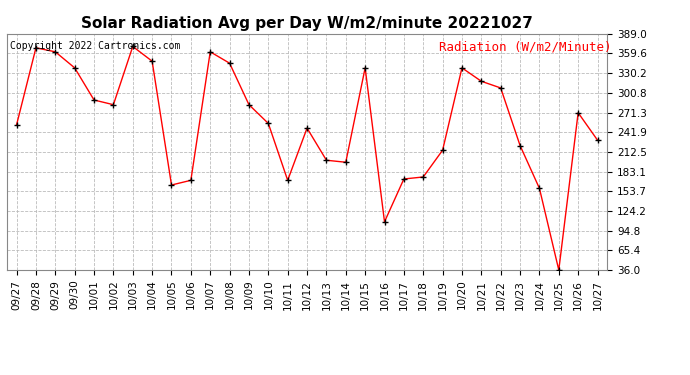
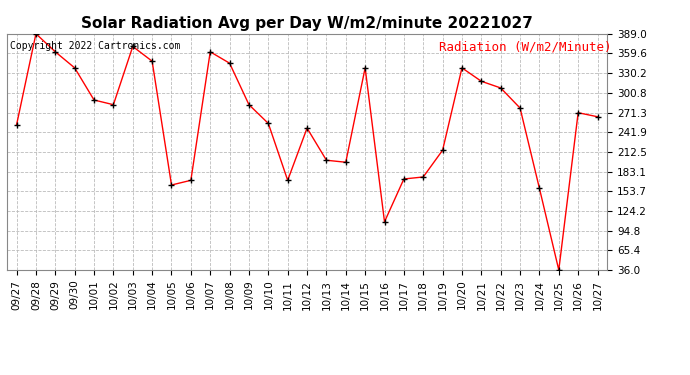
09/28: 368 -> 389
10/23: 222 -> 278
10/27: 230 -> 265
